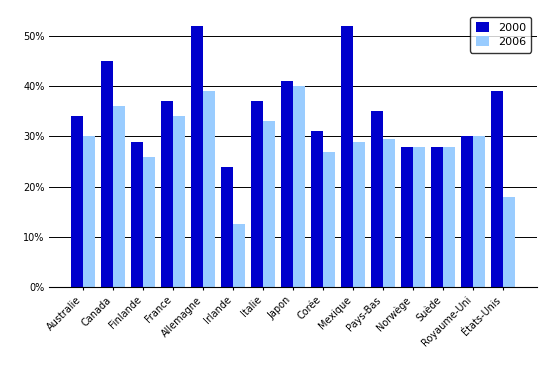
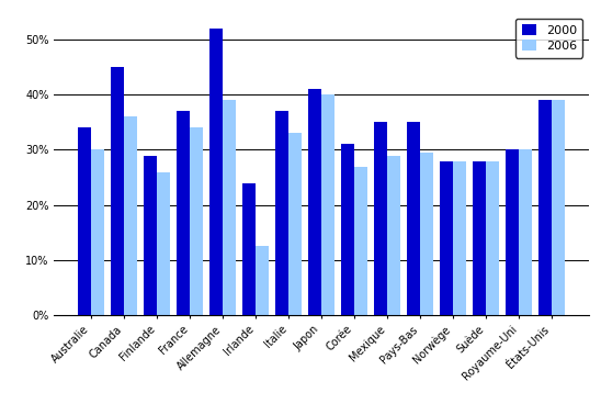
2000/Mexique: 52% -> 35%
2006/États-Unis: 18.0% -> 39.0%
